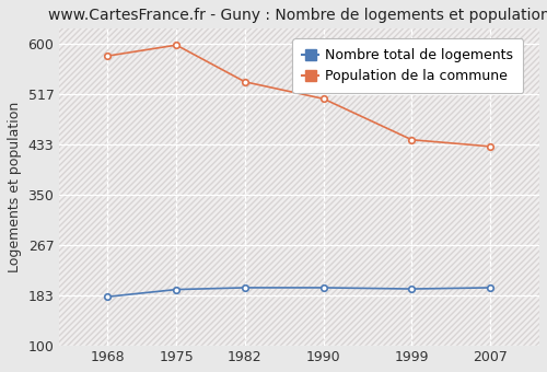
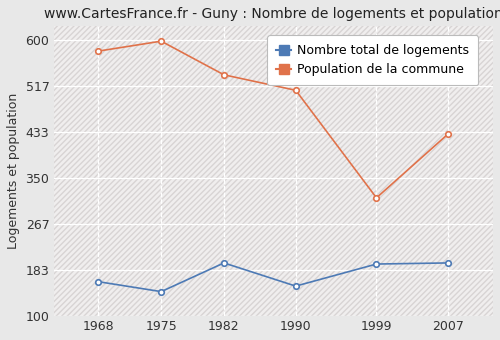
Nombre total de logements/1968: 181 -> 162
Nombre total de logements/1975: 193 -> 144
Nombre total de logements/1990: 196 -> 154
Population de la commune/1999: 441 -> 314
